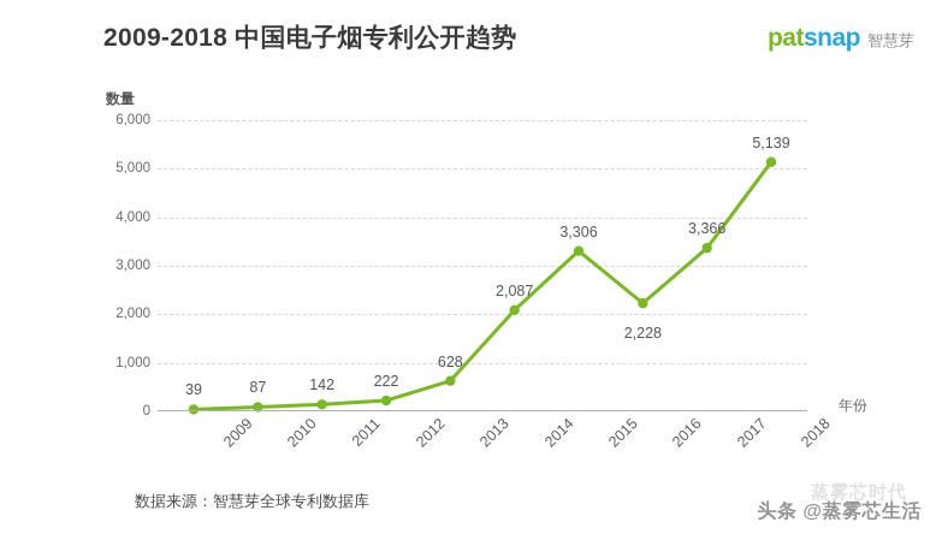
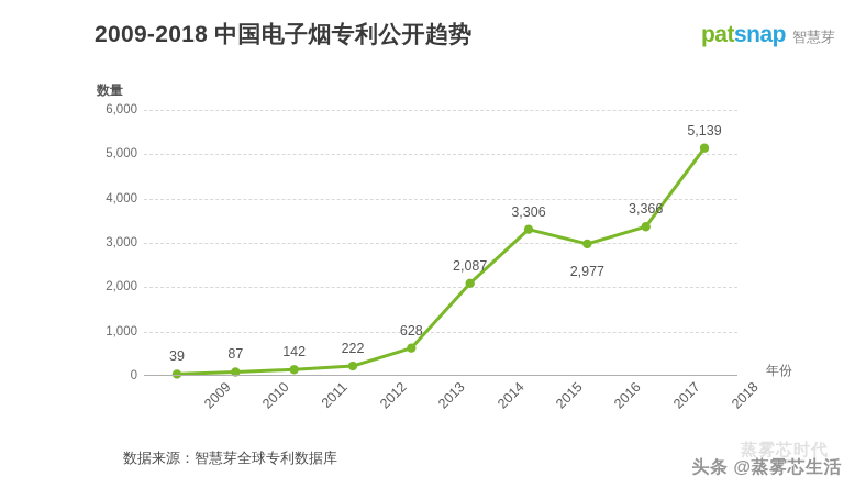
2016: 2,228 -> 2,977
